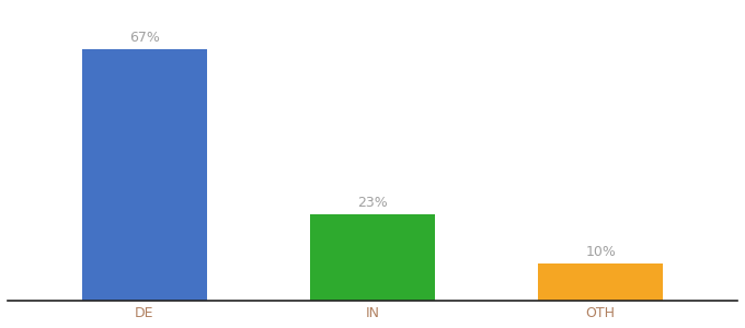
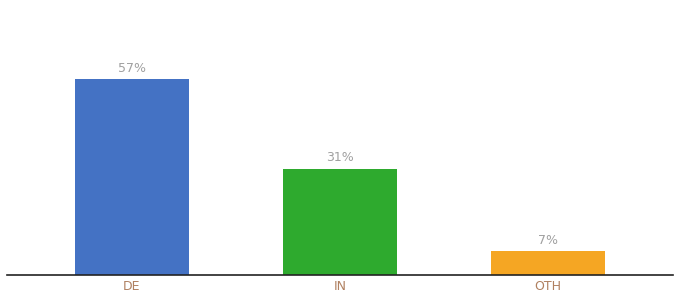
DE: 67% -> 57%
IN: 23% -> 31%
OTH: 10% -> 7%
